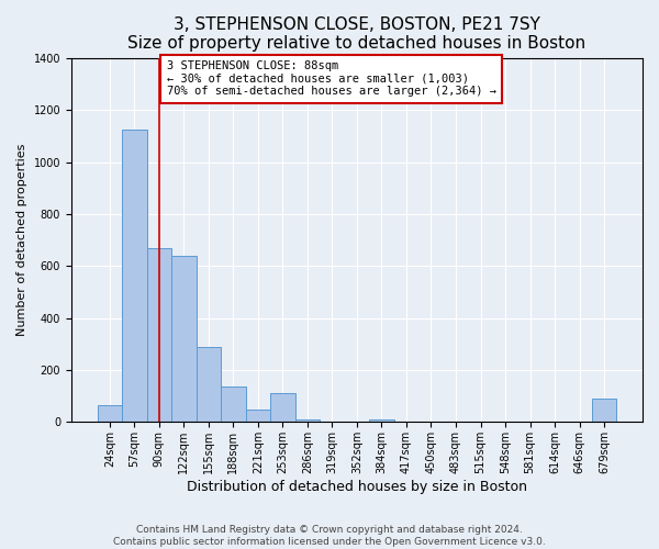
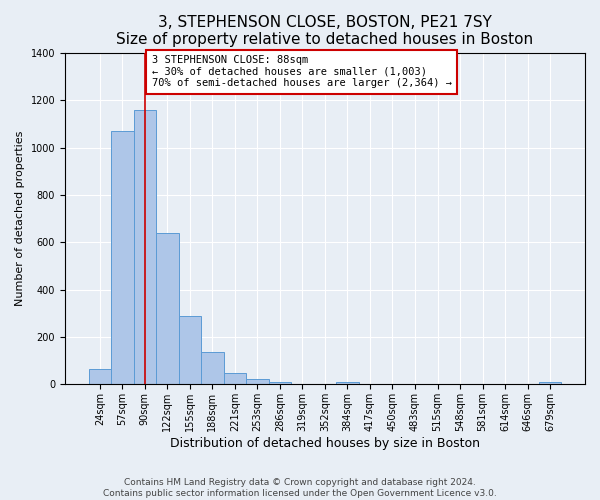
57sqm: 1125 -> 1070
90sqm: 670 -> 1160
253sqm: 110 -> 25
679sqm: 90 -> 10
